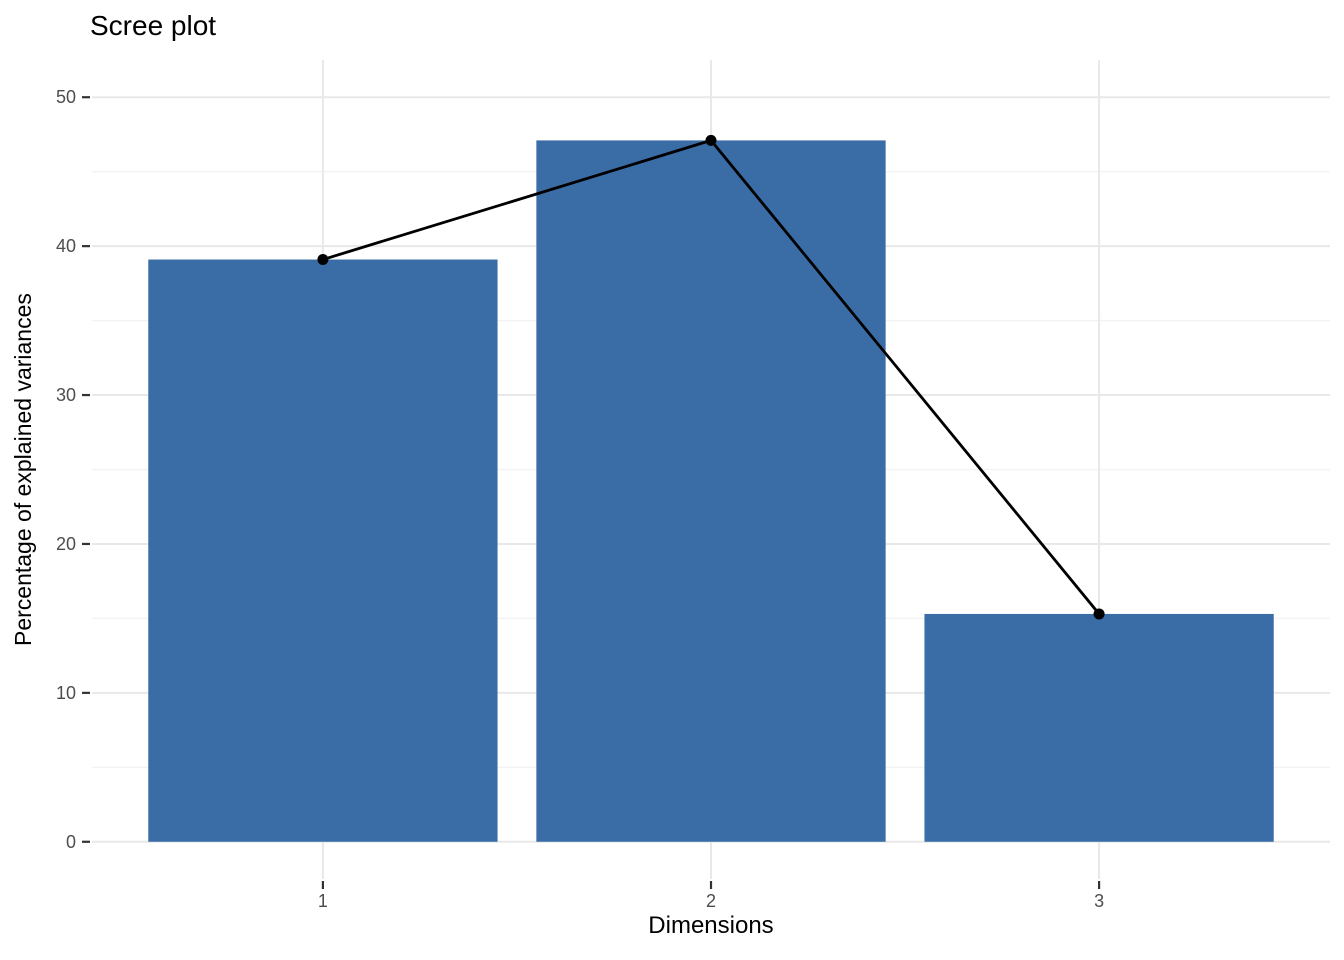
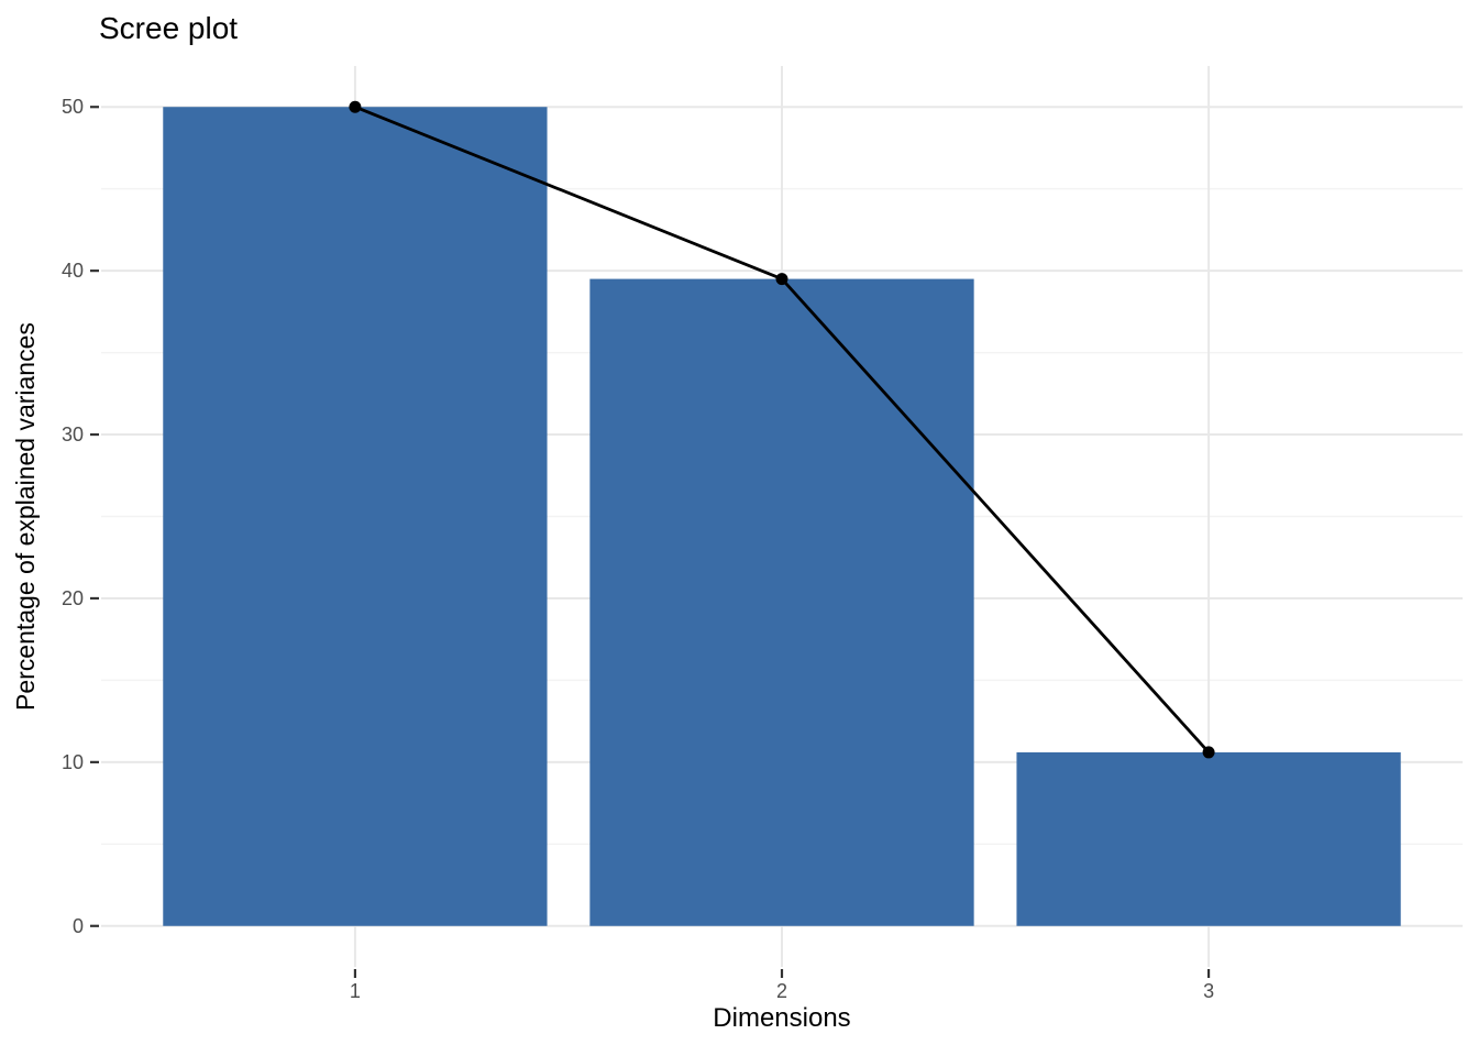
1: 39.1 -> 50.0
2: 47.1 -> 39.5
3: 15.3 -> 10.6
